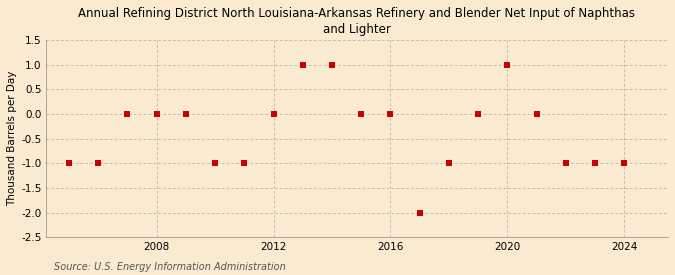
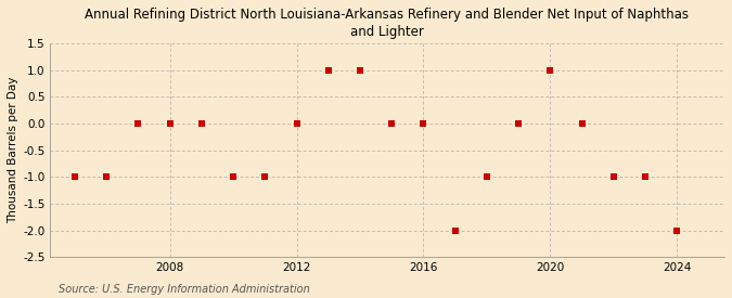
2024: -1 -> -2
